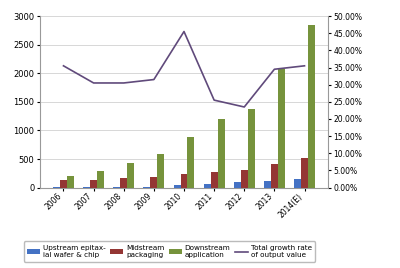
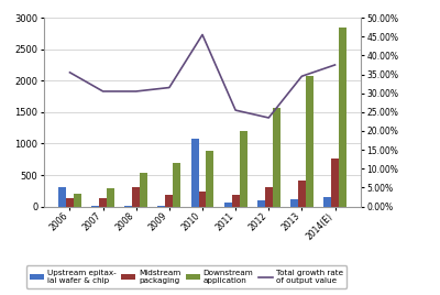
Upstream epitax- ial wafer & chip/2006: 20 -> 300
Midstream packaging/2008: 160 -> 300
Downstream application/2008: 430 -> 540
Downstream application/2009: 590 -> 700
Upstream epitax- ial wafer & chip/2010: 50 -> 1080
Midstream packaging/2011: 280 -> 180
Downstream application/2012: 1380 -> 1560
Midstream packaging/2014(E): 510 -> 760
Total growth rate of output value/2014(E): 35.5% -> 37.5%
